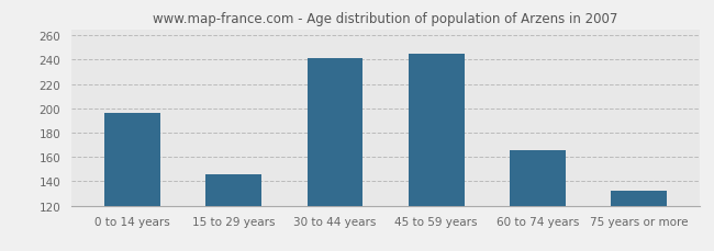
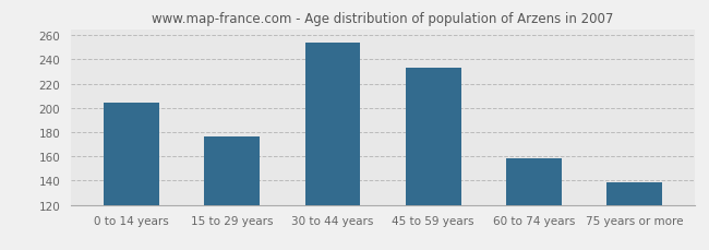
0 to 14 years: 196 -> 204
15 to 29 years: 146 -> 176
30 to 44 years: 241 -> 254
45 to 59 years: 245 -> 233
60 to 74 years: 166 -> 158
75 years or more: 132 -> 139
